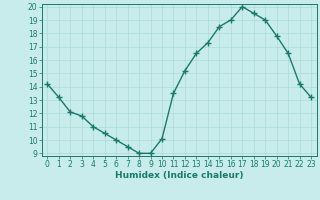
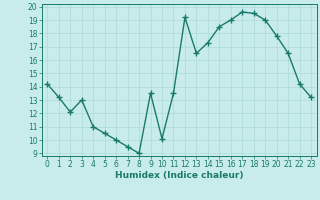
3: 11.8 -> 13.0
9: 9.0 -> 13.5
12: 15.2 -> 19.2
17: 20.0 -> 19.6
